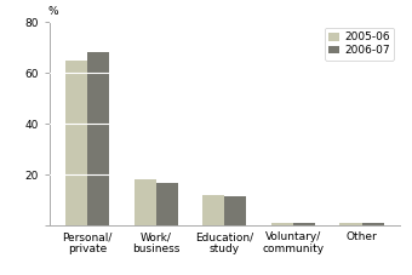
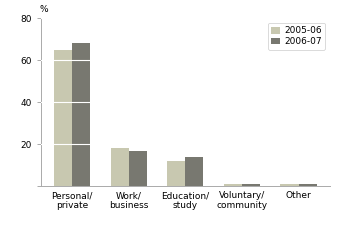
2006-07/Education/ study: 11.5 -> 14.0
